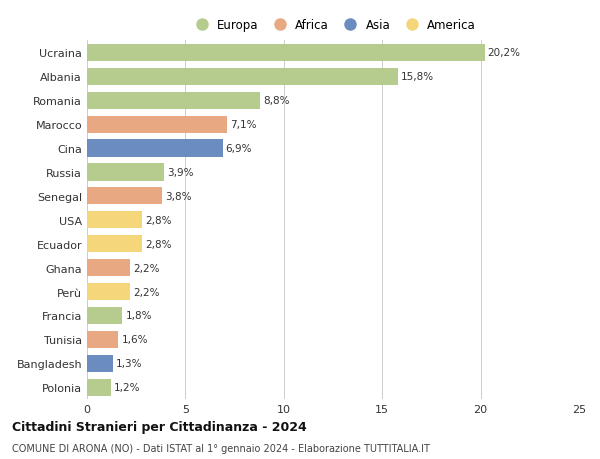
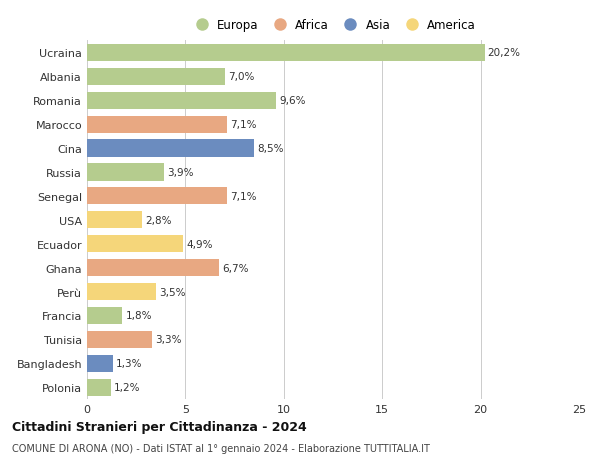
Albania: 15,8% -> 7,0%
Romania: 8,8% -> 9,6%
Cina: 6,9% -> 8,5%
Senegal: 3,8% -> 7,1%
Ecuador: 2,8% -> 4,9%
Ghana: 2,2% -> 6,7%
Perù: 2,2% -> 3,5%
Tunisia: 1,6% -> 3,3%
